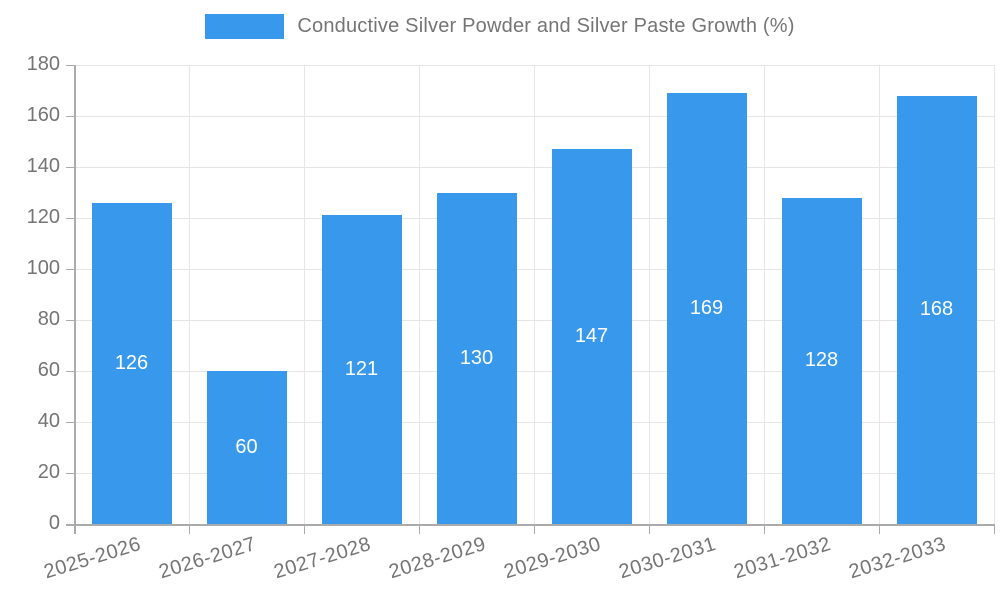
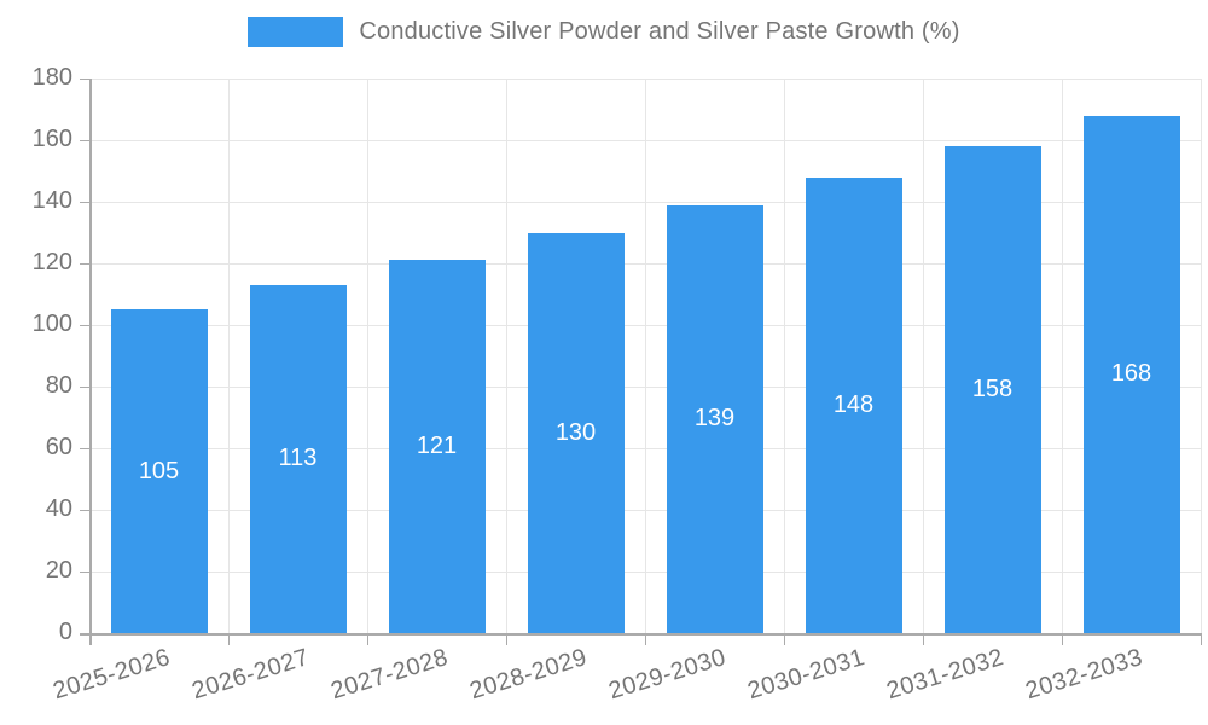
2025-2026: 126 -> 105
2026-2027: 60 -> 113
2029-2030: 147 -> 139
2030-2031: 169 -> 148
2031-2032: 128 -> 158
